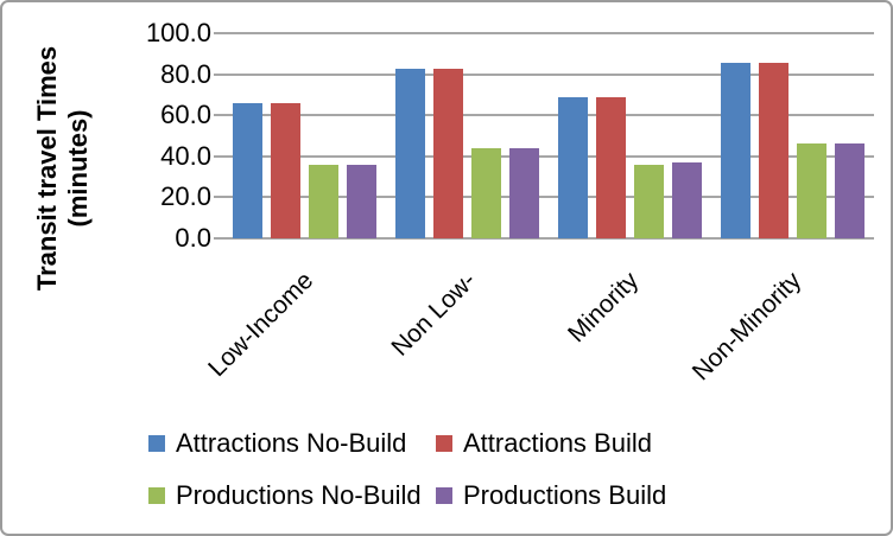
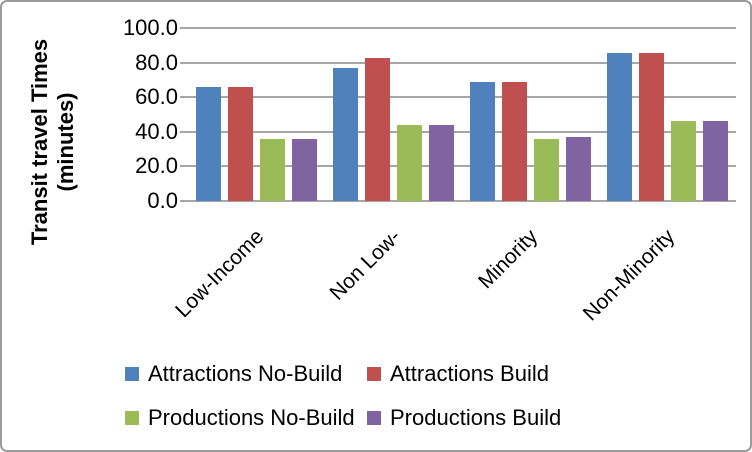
Attractions No-Build/Non Low-: 82 -> 77
